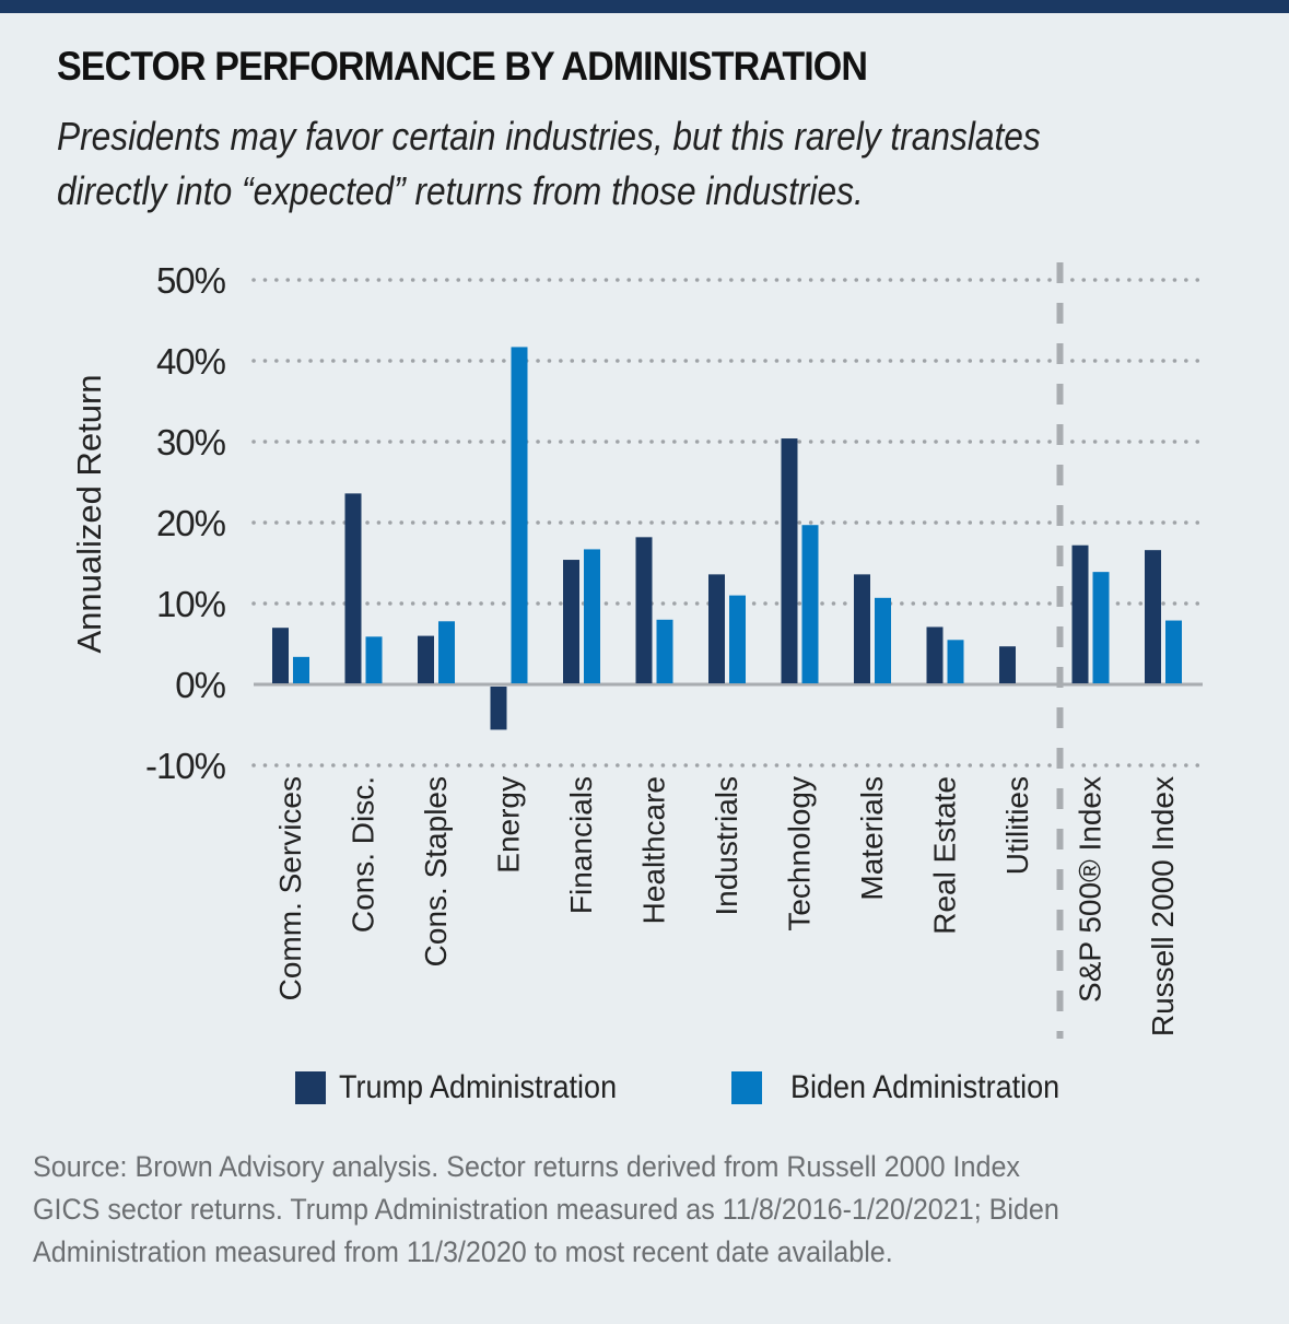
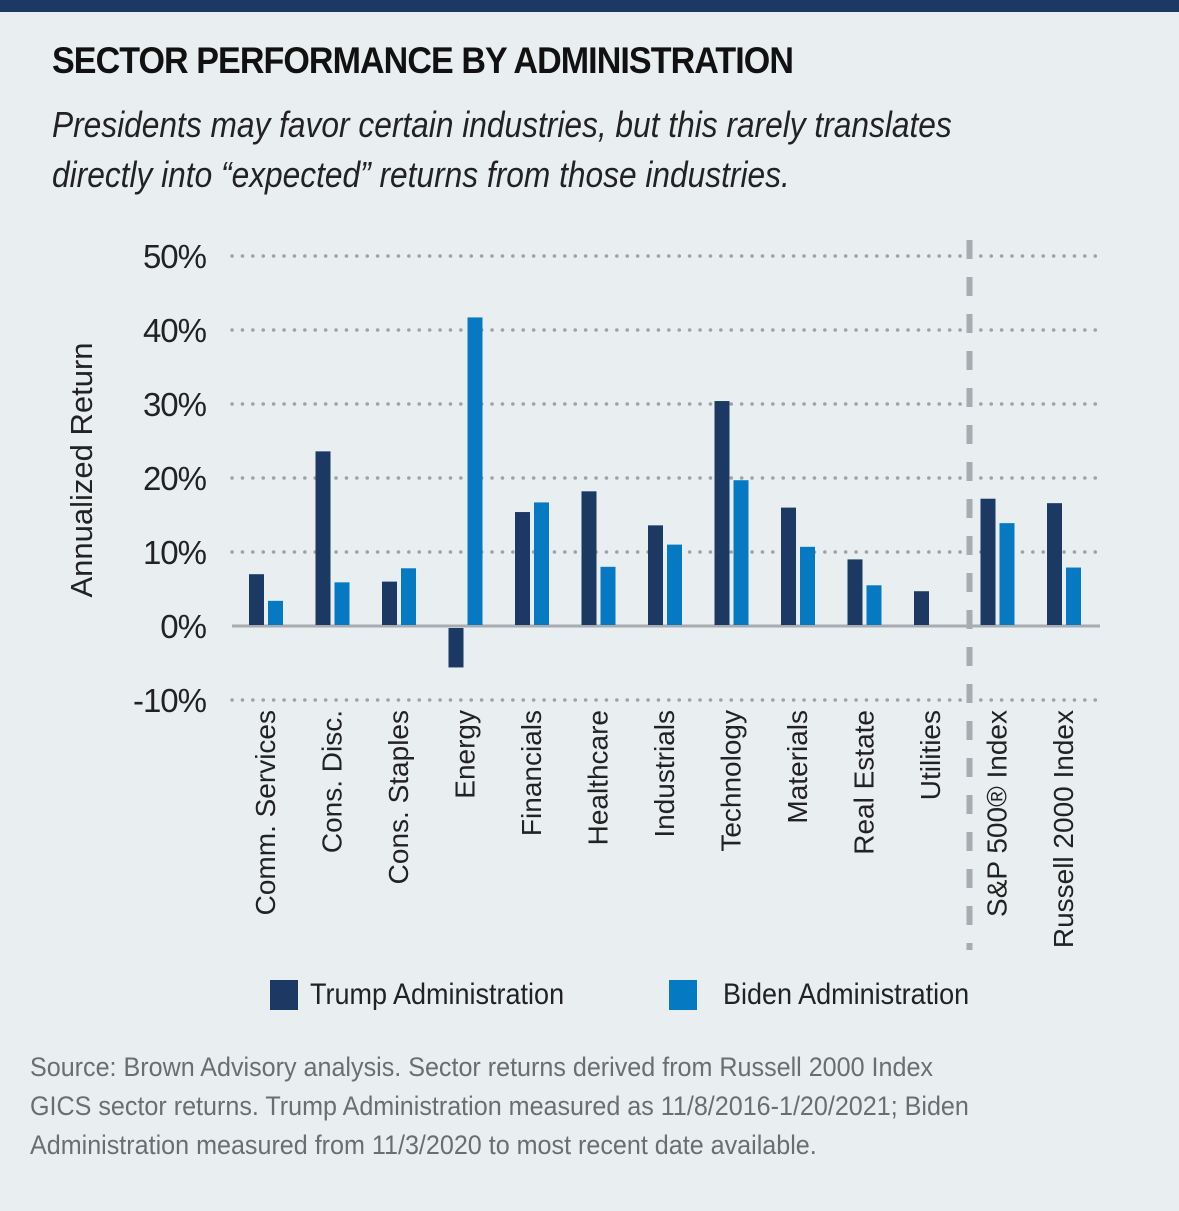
Trump Administration/Materials: 14% -> 16%
Trump Administration/Real Estate: 7% -> 9%
